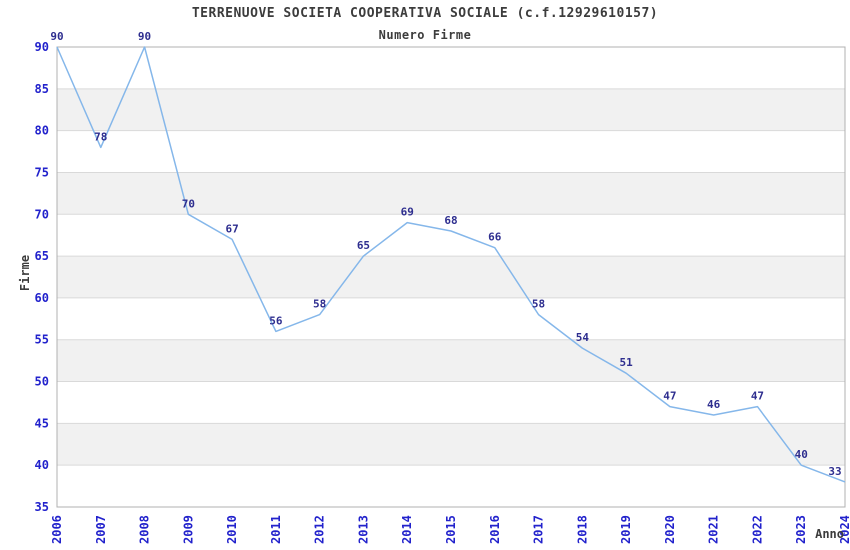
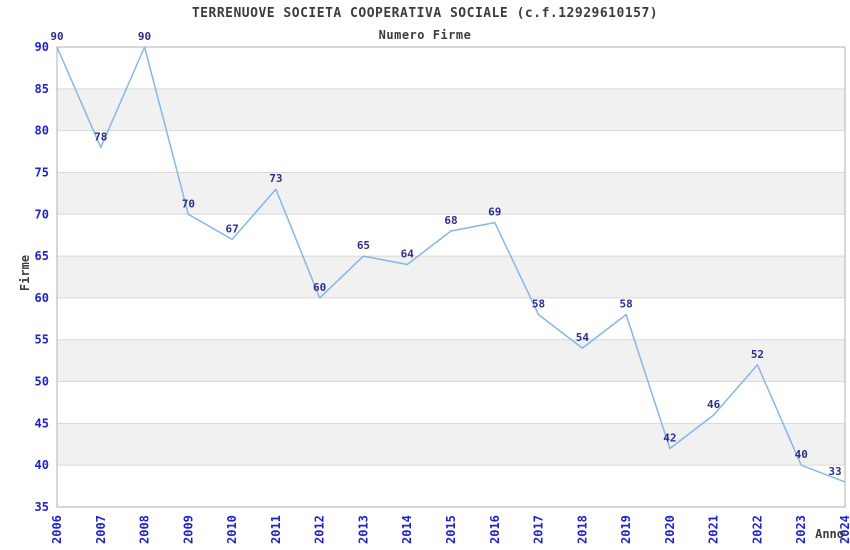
2011: 56 -> 73
2012: 58 -> 60
2014: 69 -> 64
2016: 66 -> 69
2019: 51 -> 58
2020: 47 -> 42
2022: 47 -> 52
